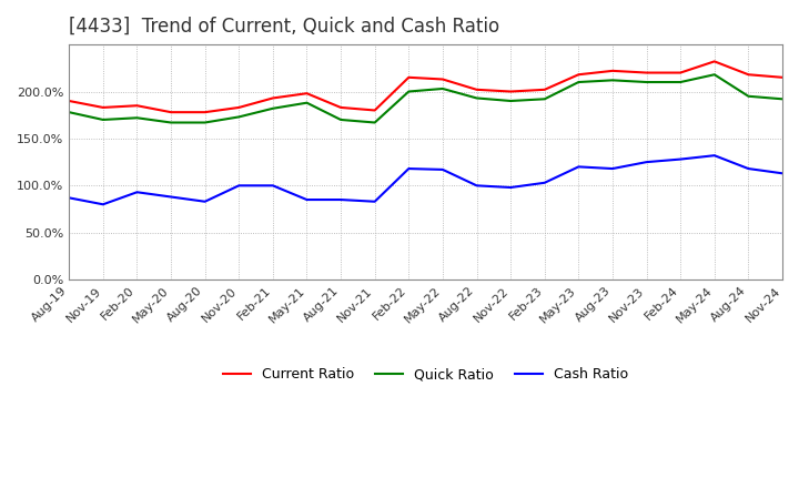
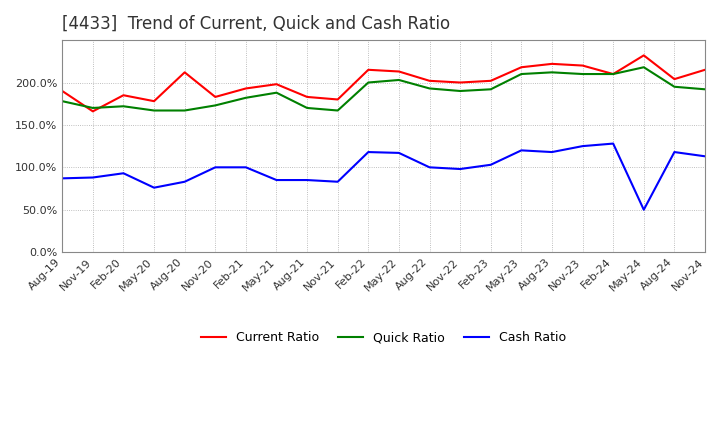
Current Ratio/Nov-19: 183% -> 166%
Cash Ratio/Nov-19: 80% -> 88%
Cash Ratio/May-20: 88% -> 76%
Current Ratio/Aug-20: 178% -> 212%
Current Ratio/Feb-24: 220% -> 210%
Cash Ratio/May-24: 132% -> 50%
Current Ratio/Aug-24: 218% -> 204%
